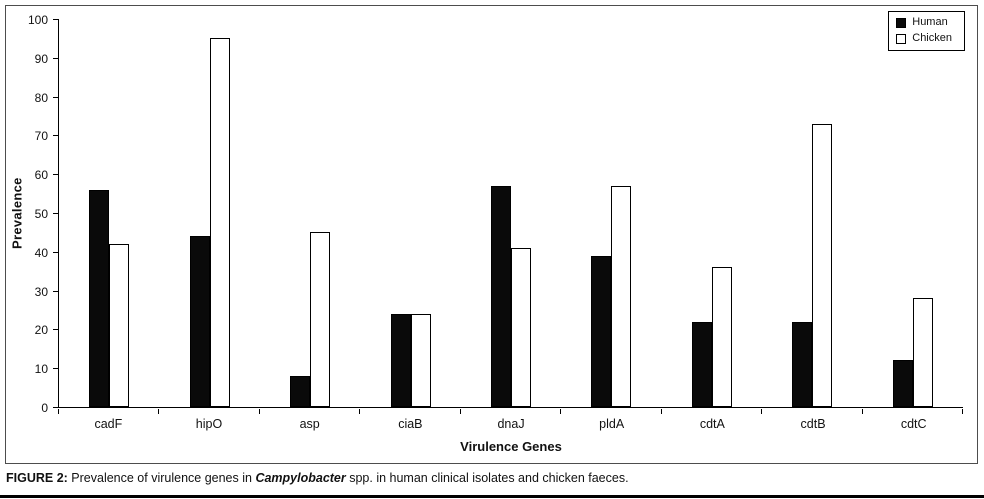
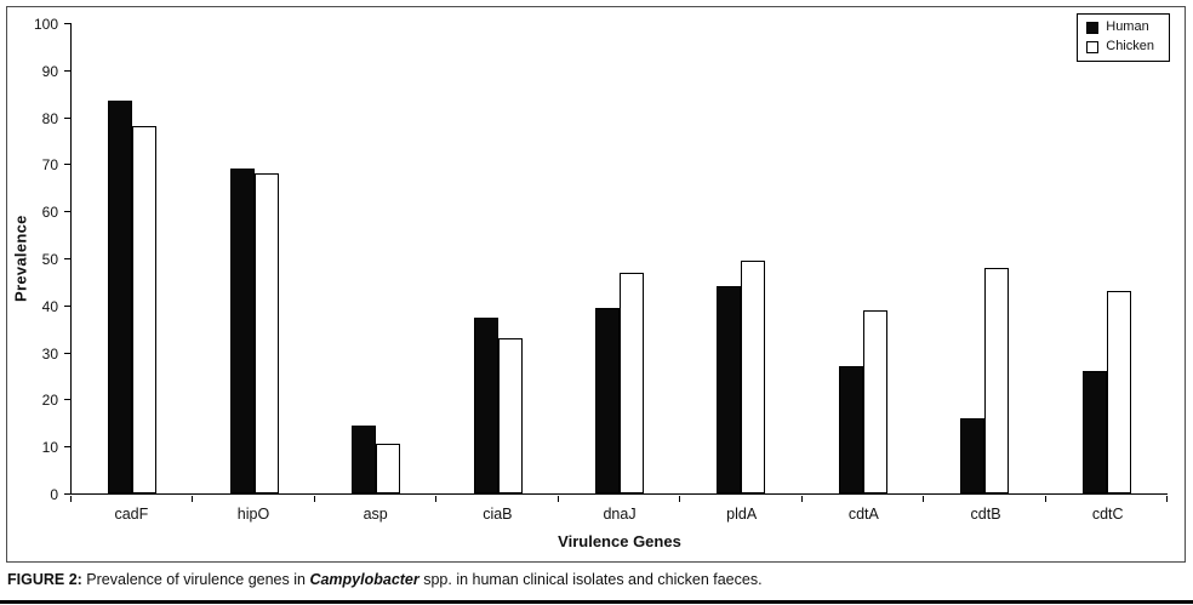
Human/cadF: 56 -> 84
Chicken/cadF: 42 -> 78
Human/hipO: 44 -> 69
Chicken/hipO: 95 -> 68
Human/asp: 8 -> 14
Chicken/asp: 45 -> 10
Human/ciaB: 24 -> 38
Chicken/ciaB: 24 -> 33
Human/dnaJ: 57 -> 40
Chicken/dnaJ: 41 -> 47
Human/pldA: 39 -> 44
Chicken/pldA: 57 -> 50
Human/cdtA: 22 -> 27
Chicken/cdtA: 36 -> 39
Human/cdtB: 22 -> 16
Chicken/cdtB: 73 -> 48
Human/cdtC: 12 -> 26
Chicken/cdtC: 28 -> 43
